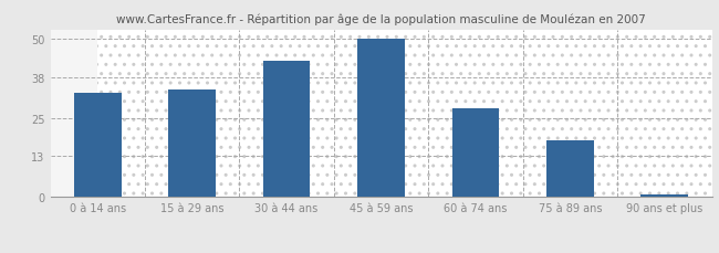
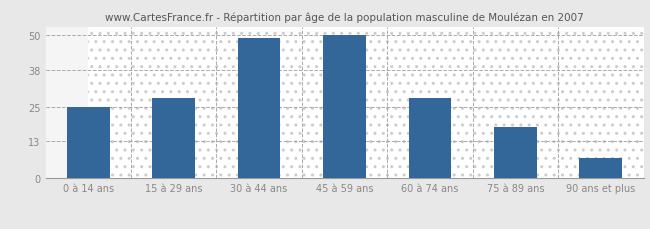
0 à 14 ans: 33 -> 25
15 à 29 ans: 34 -> 28
30 à 44 ans: 43 -> 49
90 ans et plus: 1 -> 7
